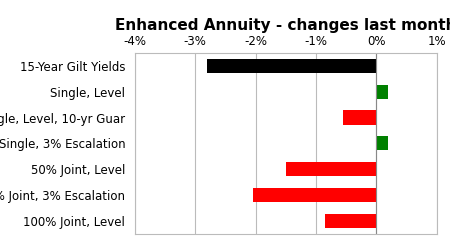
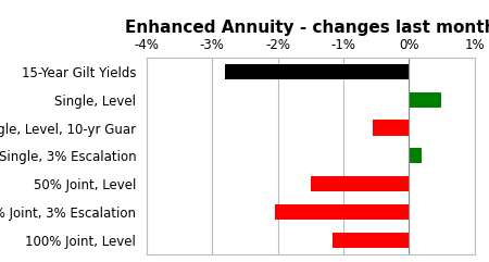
Single, Level: 0.20% -> 0.50%
100% Joint, Level: -0.85% -> -1.16%
